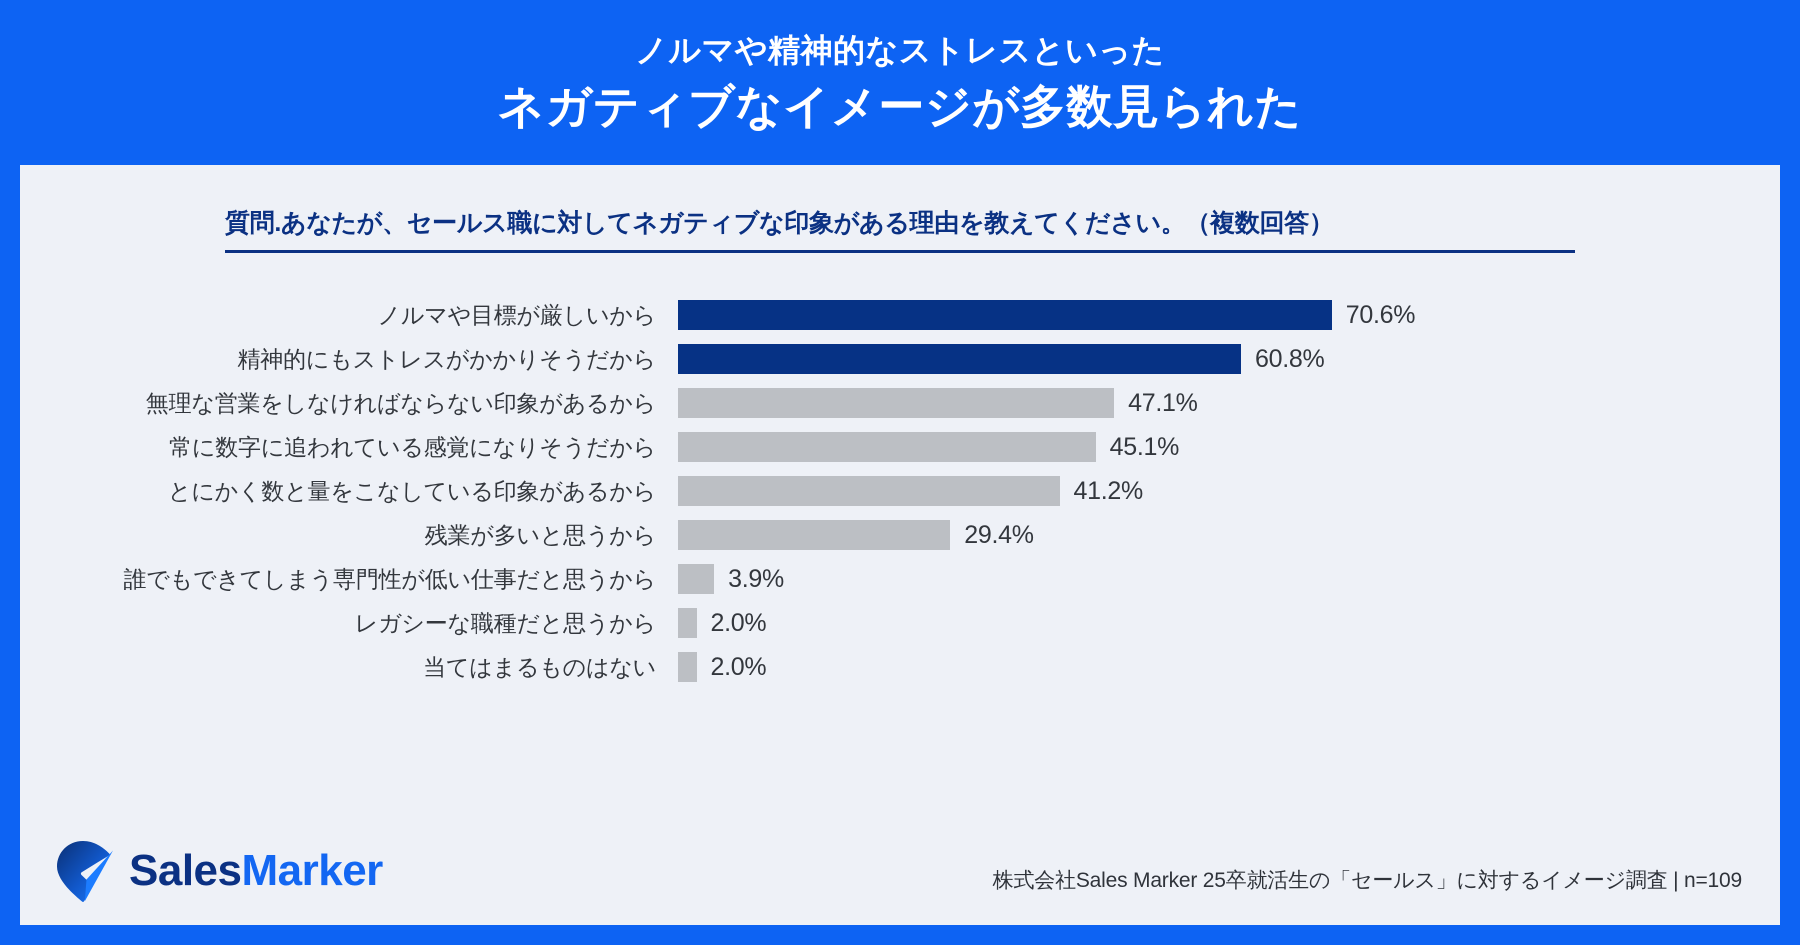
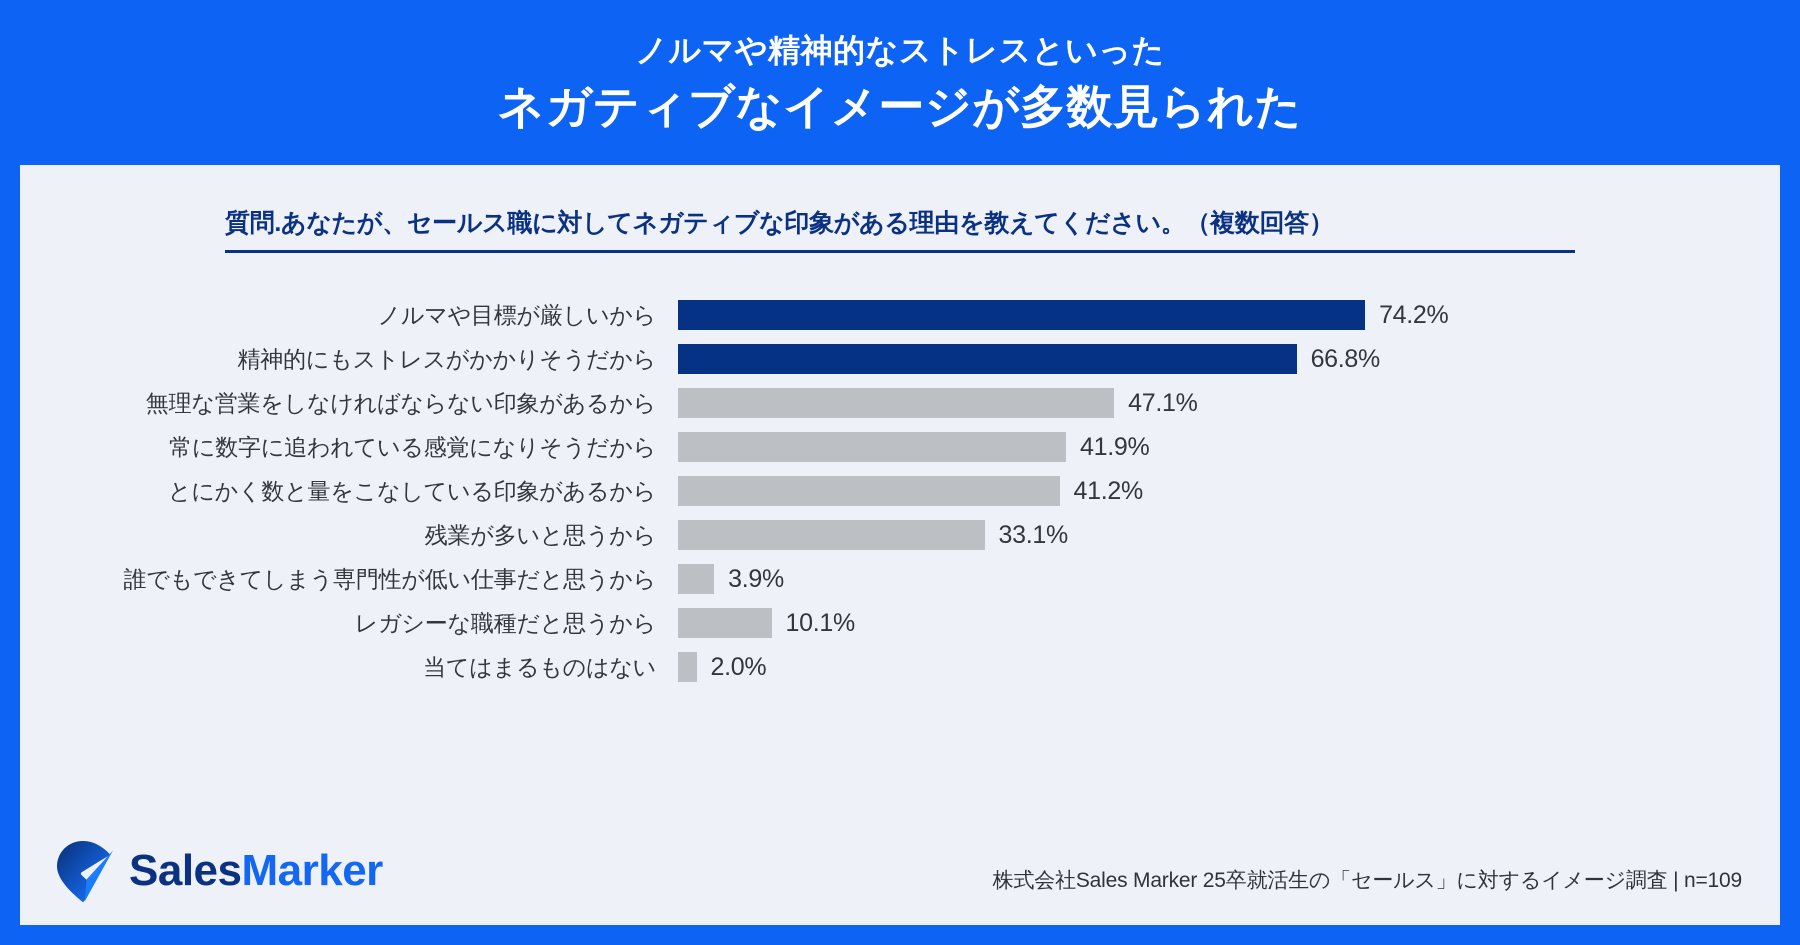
ノルマや目標が厳しいから: 70.6% -> 74.2%
精神的にもストレスがかかりそうだから: 60.8% -> 66.8%
常に数字に追われている感覚になりそうだから: 45.1% -> 41.9%
残業が多いと思うから: 29.4% -> 33.1%
レガシーな職種だと思うから: 2.0% -> 10.1%
